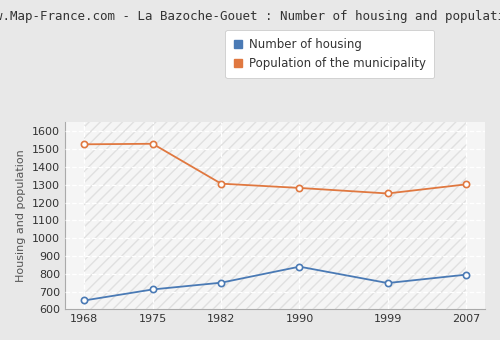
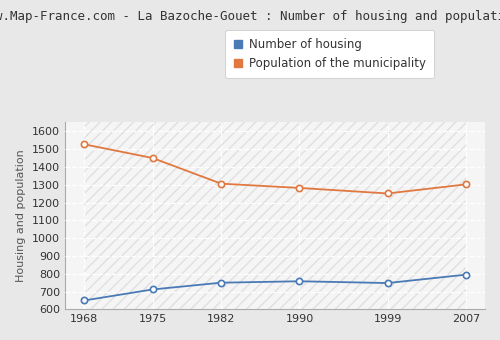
Population of the municipality/1975: 1530 -> 1450
Number of housing/1990: 840 -> 760
